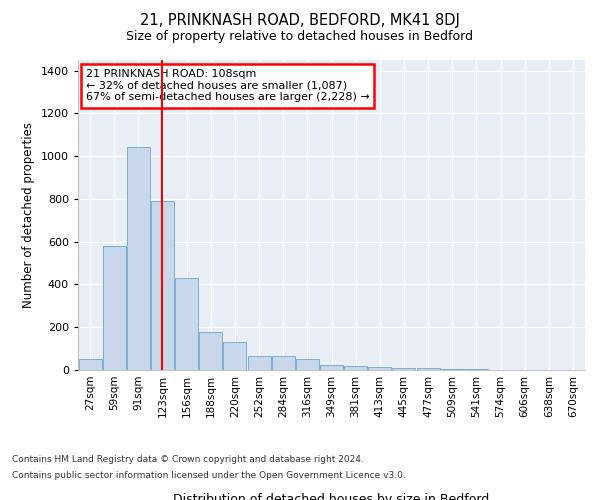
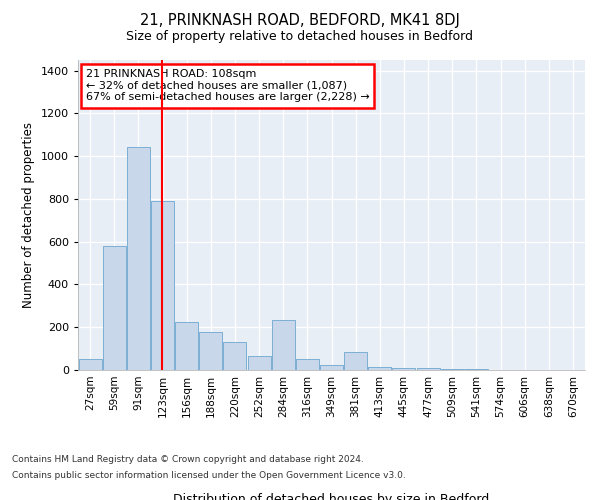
156sqm: 430 -> 225
284sqm: 65 -> 235
381sqm: 20 -> 85
